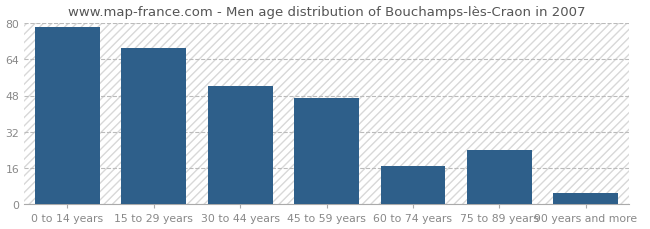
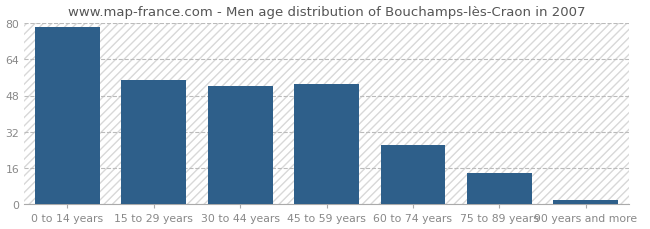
15 to 29 years: 69 -> 55
45 to 59 years: 47 -> 53
60 to 74 years: 17 -> 26
75 to 89 years: 24 -> 14
90 years and more: 5 -> 2
